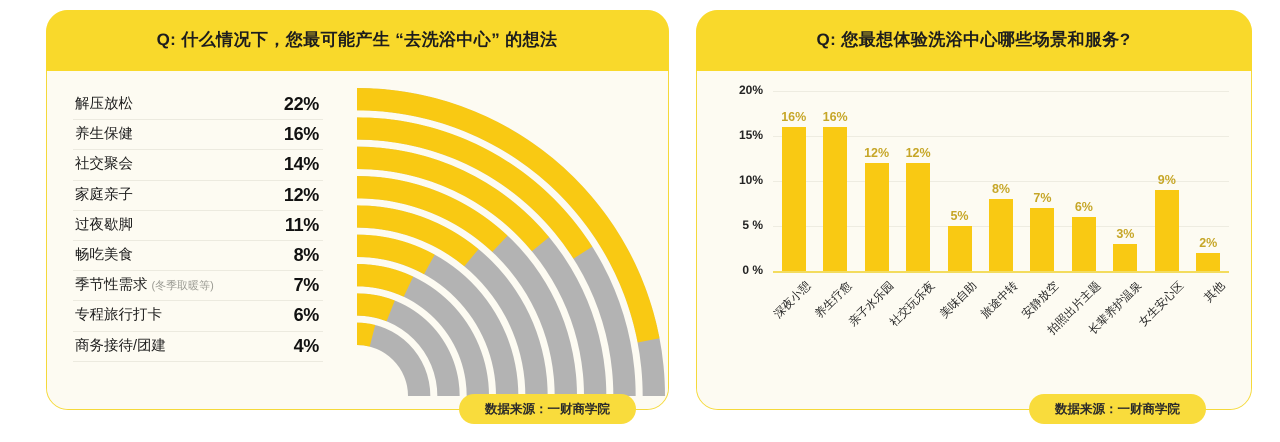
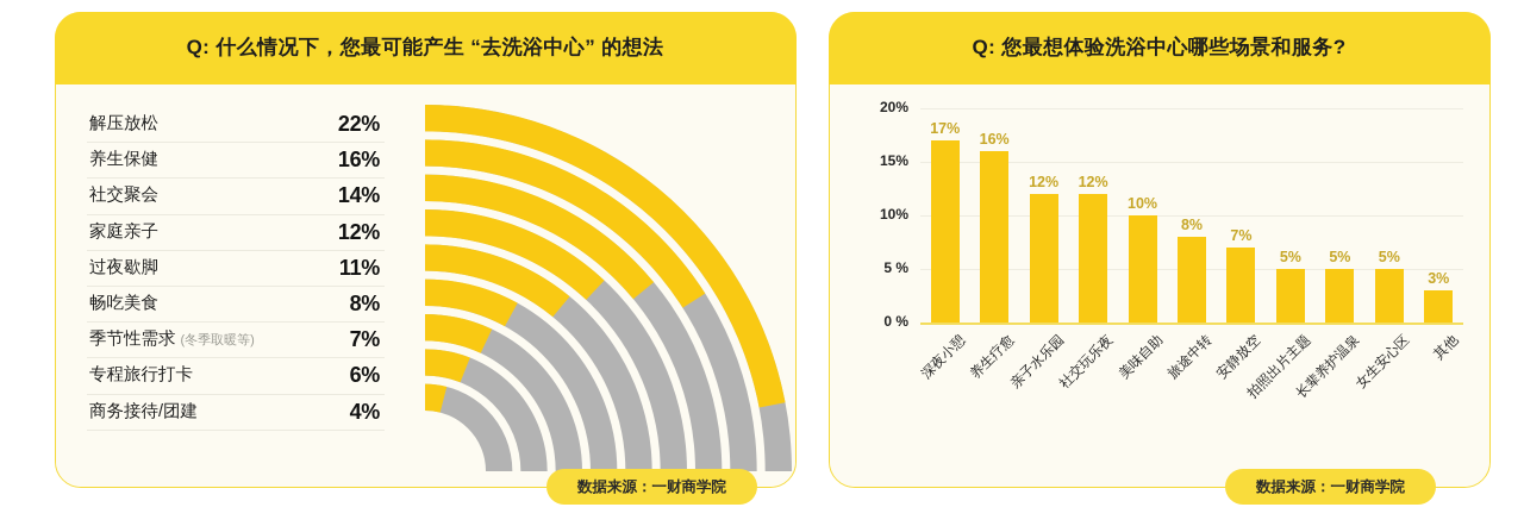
Q: 您最想体验洗浴中心哪些场景和服务?/深夜小憩: 16% -> 17%
Q: 您最想体验洗浴中心哪些场景和服务?/美味自助: 5% -> 10%
Q: 您最想体验洗浴中心哪些场景和服务?/拍照出片主题: 6% -> 5%
Q: 您最想体验洗浴中心哪些场景和服务?/长辈养护温泉: 3% -> 5%
Q: 您最想体验洗浴中心哪些场景和服务?/女生安心区: 9% -> 5%
Q: 您最想体验洗浴中心哪些场景和服务?/其他: 2% -> 3%
